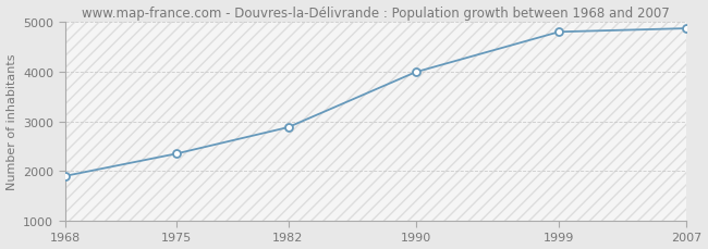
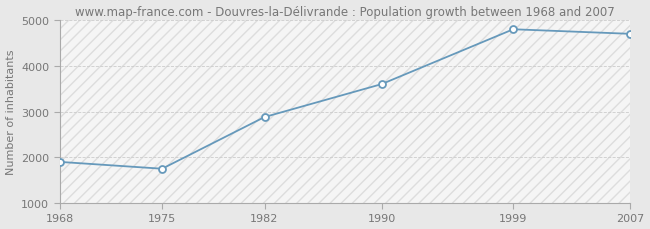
1975: 2350 -> 1750
1990: 3990 -> 3600
2007: 4870 -> 4700
